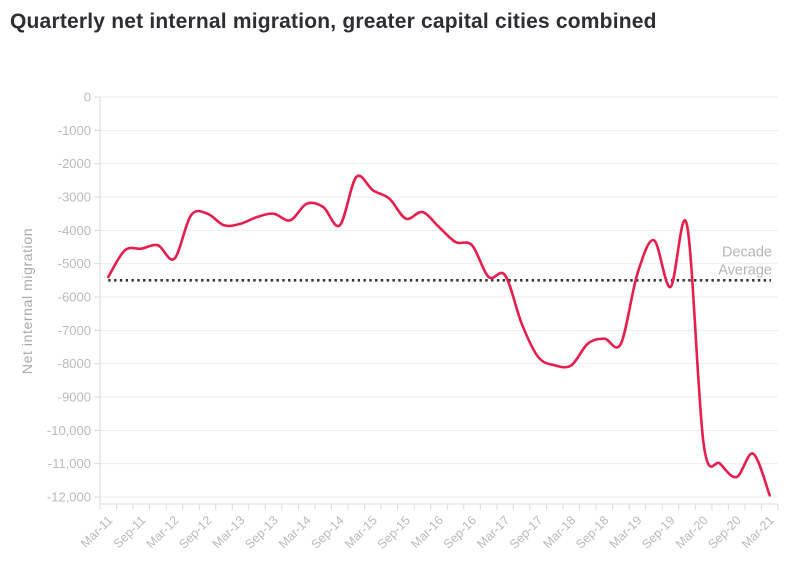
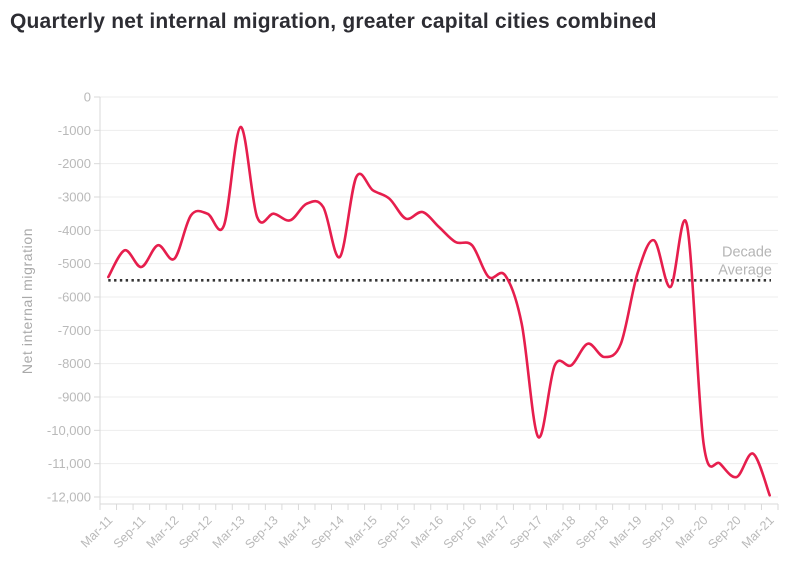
Sep-11: -4600 -> -5100
Mar-13: -3800 -> -900
Sep-14: -3800 -> -4800
Sep-17: -7800 -> -10200
Sep-18: -7200 -> -7800
